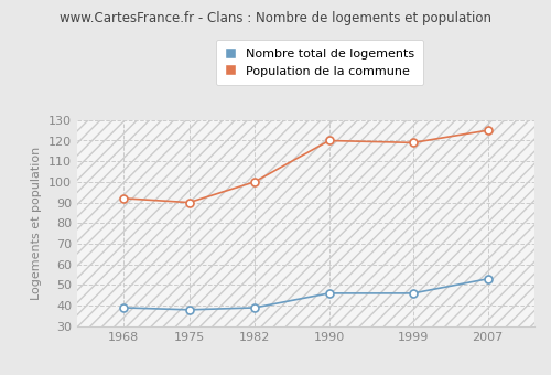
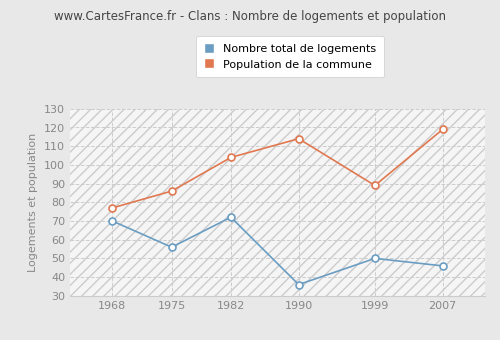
Nombre total de logements/1968: 39 -> 70
Population de la commune/1968: 92 -> 77
Nombre total de logements/1975: 38 -> 56
Population de la commune/1975: 90 -> 86
Nombre total de logements/1982: 39 -> 72
Population de la commune/1982: 100 -> 104
Nombre total de logements/1990: 46 -> 36
Population de la commune/1990: 120 -> 114
Nombre total de logements/1999: 46 -> 50
Population de la commune/1999: 119 -> 89
Nombre total de logements/2007: 53 -> 46
Population de la commune/2007: 125 -> 119
